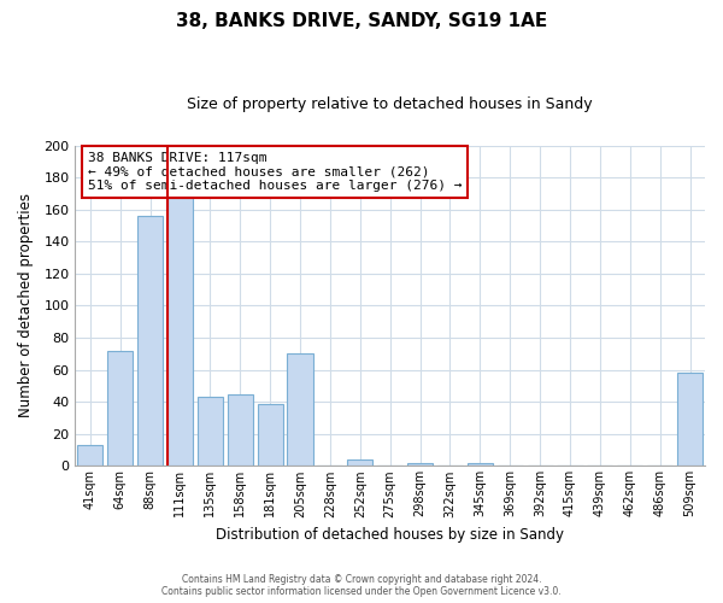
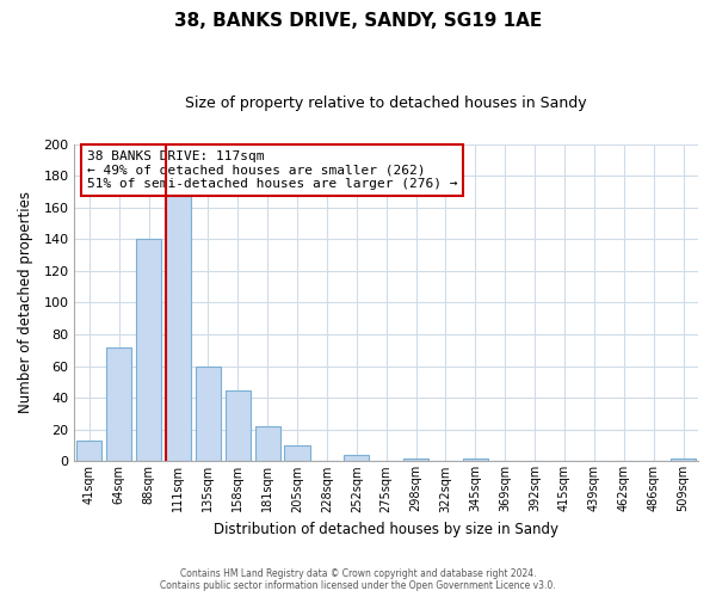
88sqm: 156 -> 140
135sqm: 43 -> 60
181sqm: 39 -> 22
205sqm: 70 -> 10
509sqm: 58 -> 2
